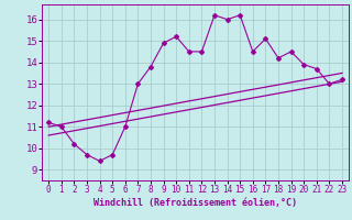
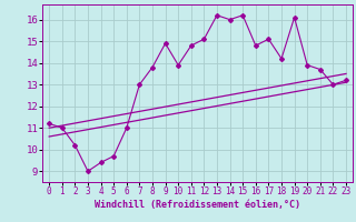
3: 9.7 -> 9.0
10: 15.2 -> 13.9
11: 14.5 -> 14.8
12: 14.5 -> 15.1
16: 14.5 -> 14.8
19: 14.5 -> 16.1
